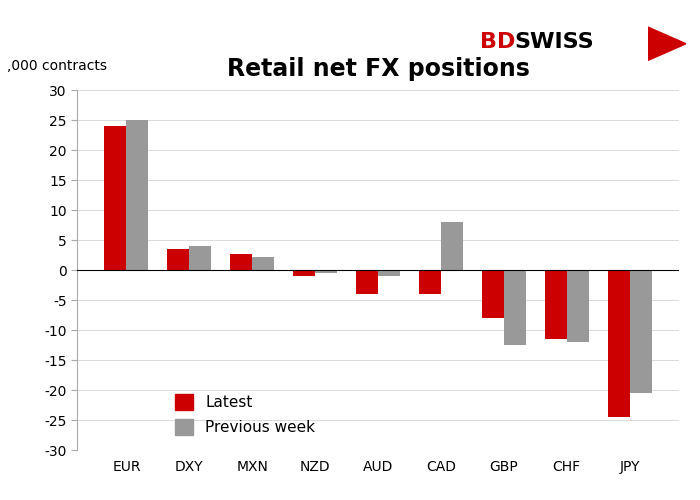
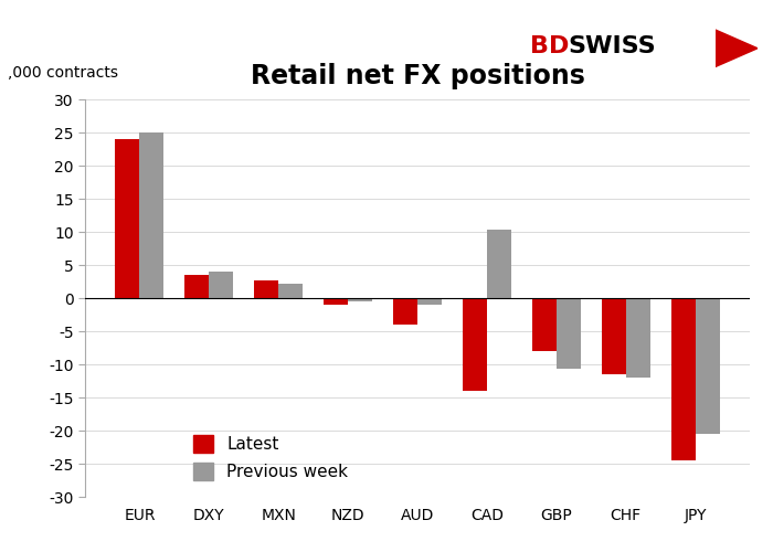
Latest/CAD: -4.0 -> -14.0
Previous week/CAD: 8.0 -> 10.4
Previous week/GBP: -12.5 -> -10.6
